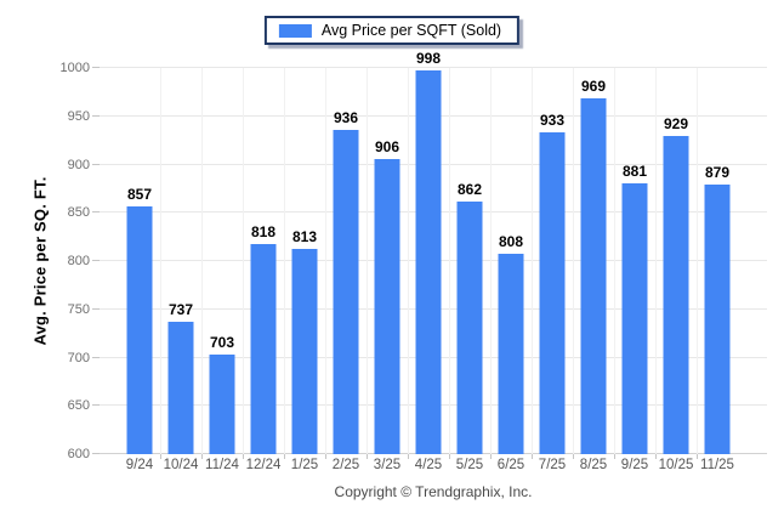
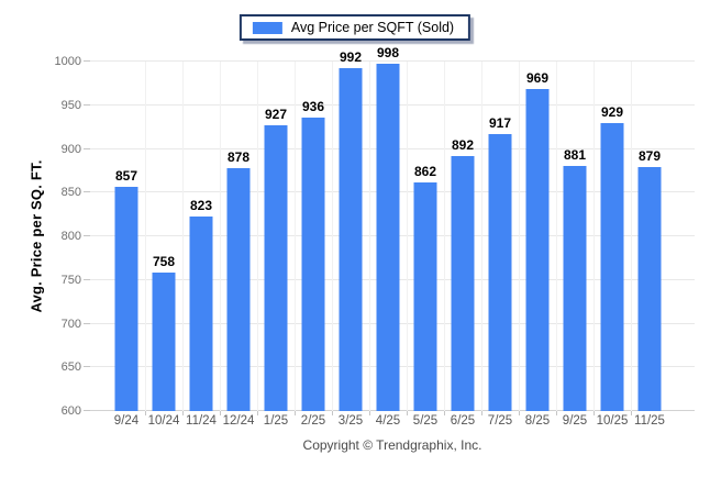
10/24: 737 -> 758
11/24: 703 -> 823
12/24: 818 -> 878
1/25: 813 -> 927
3/25: 906 -> 992
6/25: 808 -> 892
7/25: 933 -> 917
